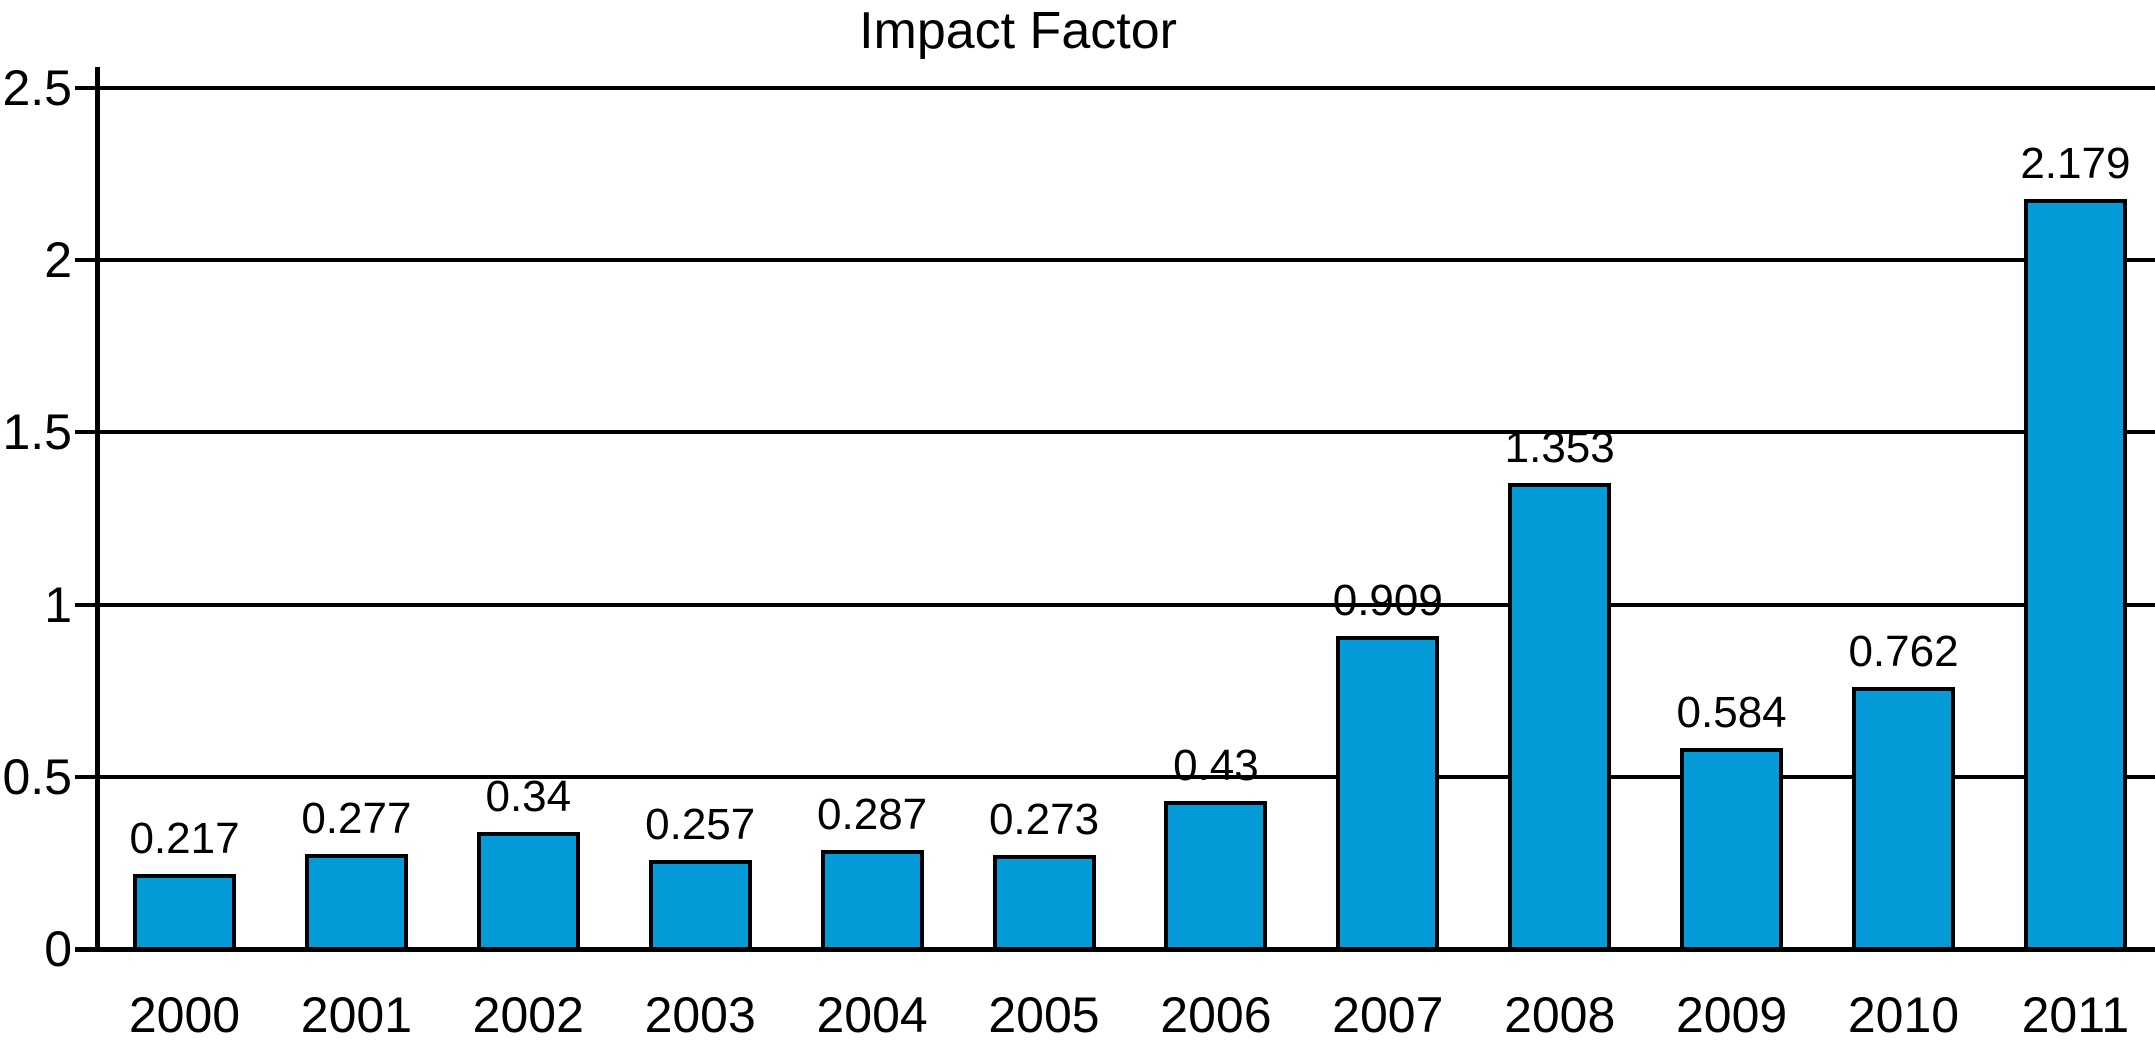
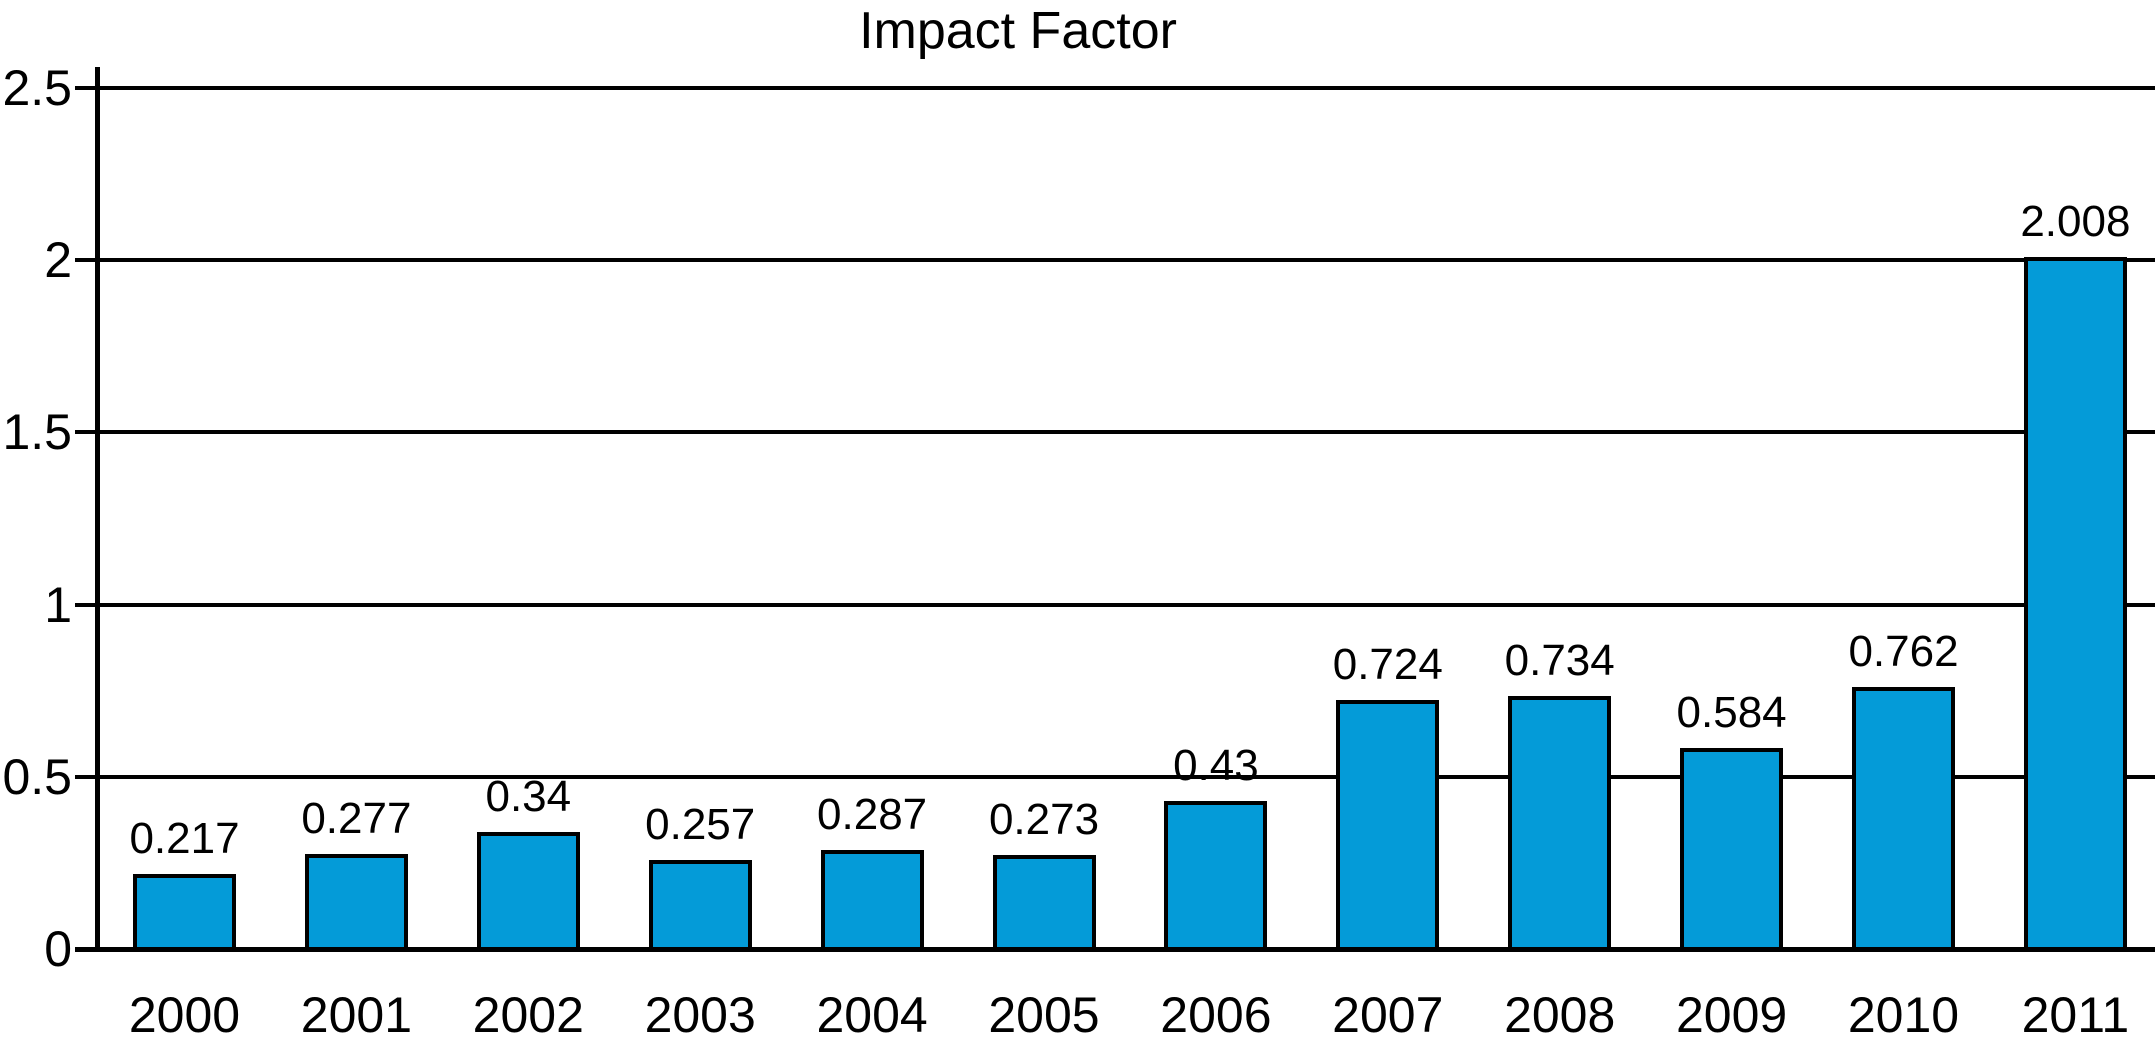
2007: 0.909 -> 0.724
2008: 1.353 -> 0.734
2011: 2.179 -> 2.008
